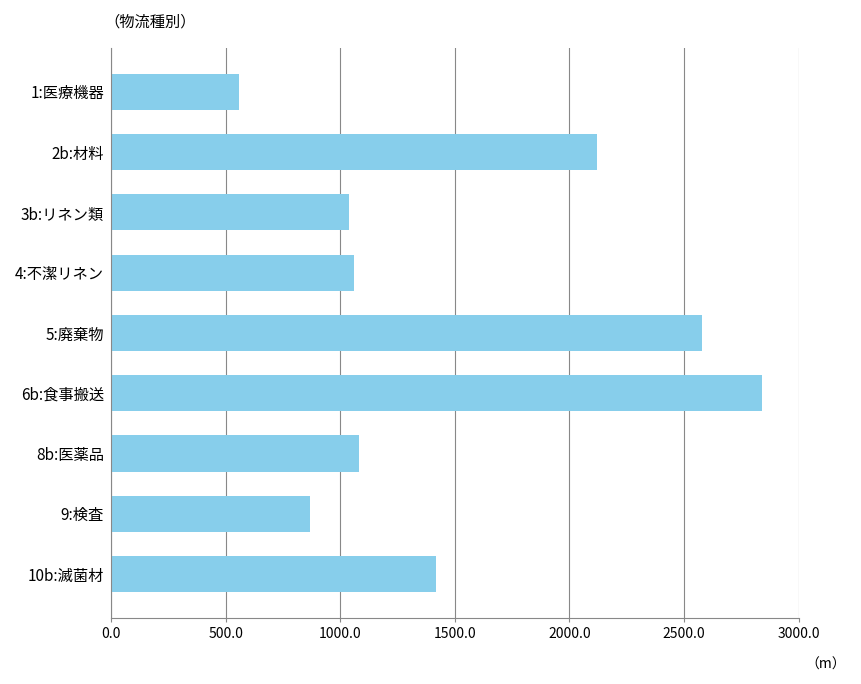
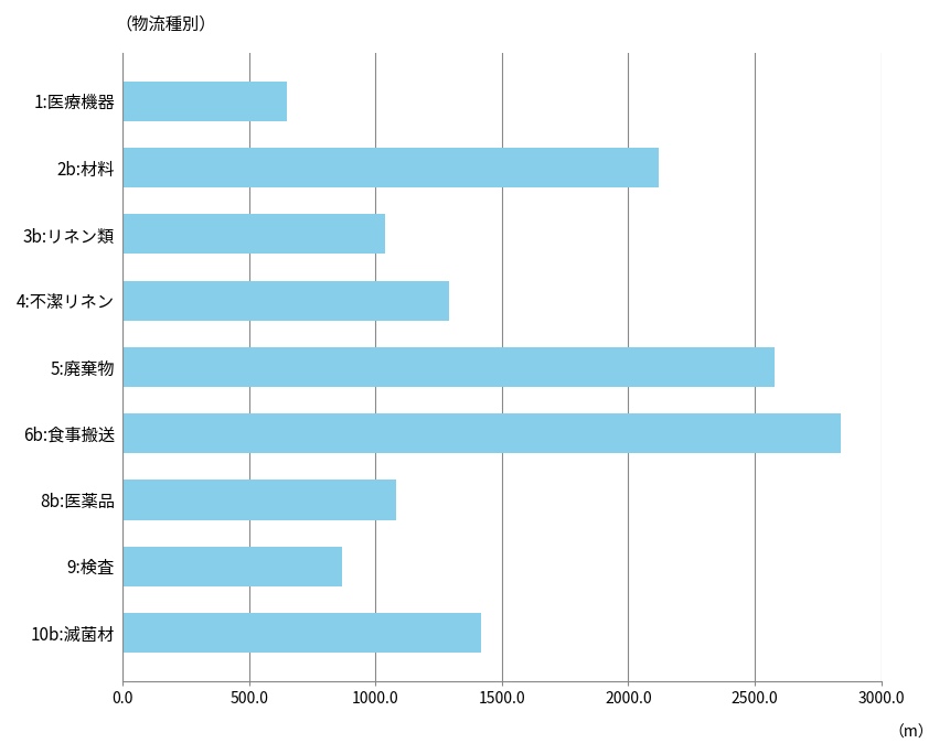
1:医療機器: 560 -> 650
4:不潔リネン: 1060 -> 1290
